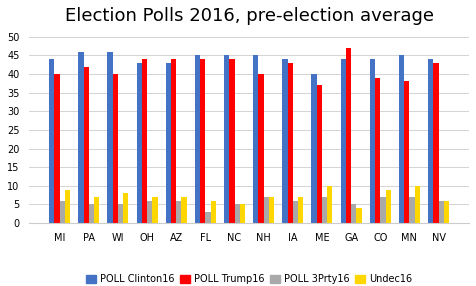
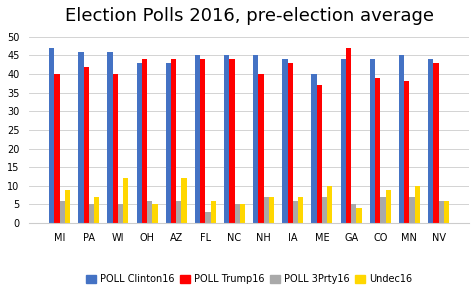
POLL Clinton16/MI: 44 -> 47
Undec16/WI: 8 -> 12
Undec16/OH: 7 -> 5
Undec16/AZ: 7 -> 12
